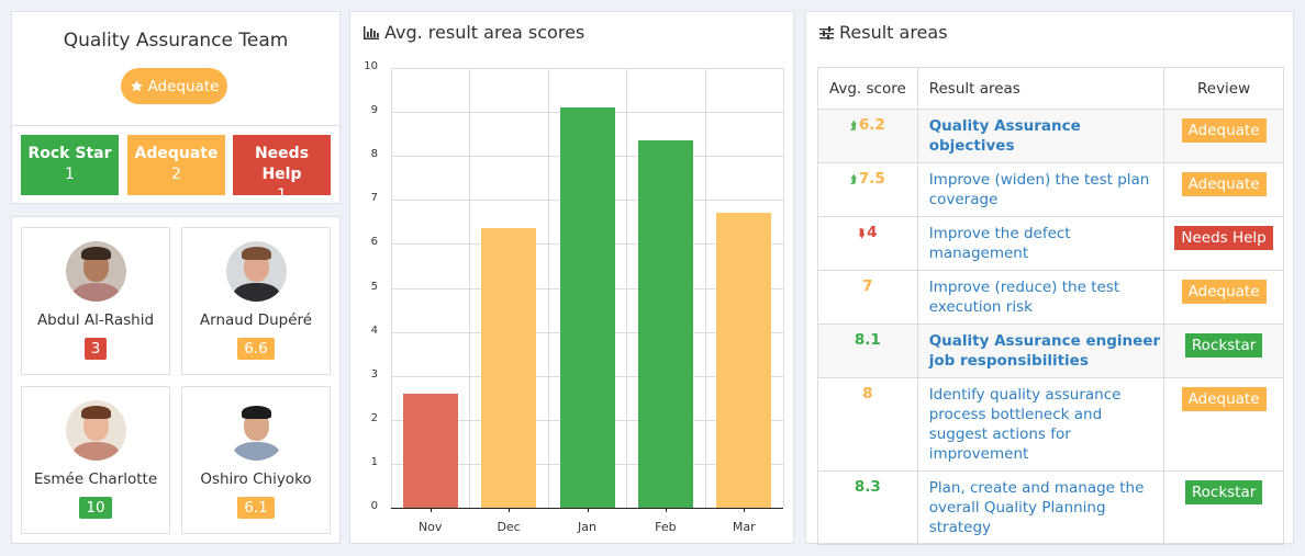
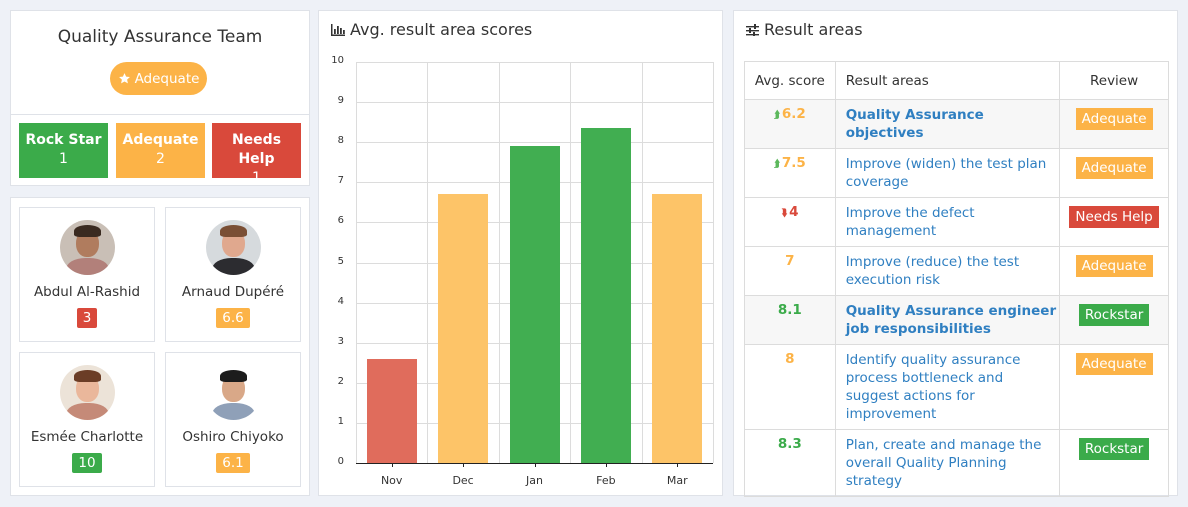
Dec: 6.3 -> 6.7
Jan: 9.1 -> 7.9
